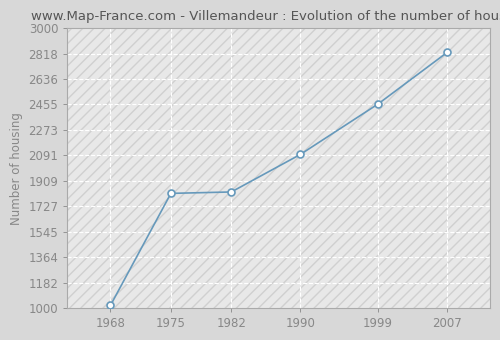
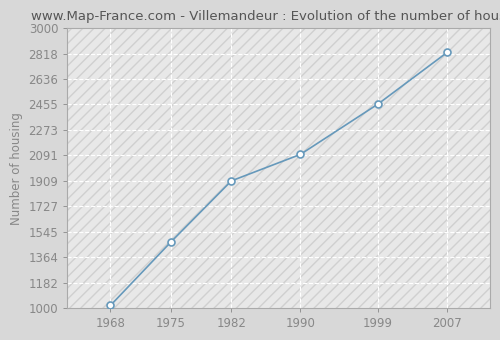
1975: 1820 -> 1470
1982: 1830 -> 1910
